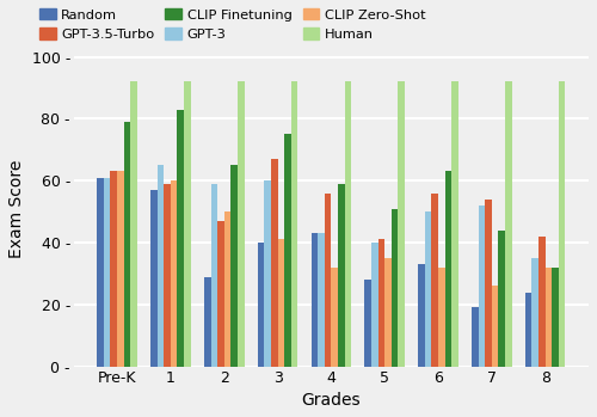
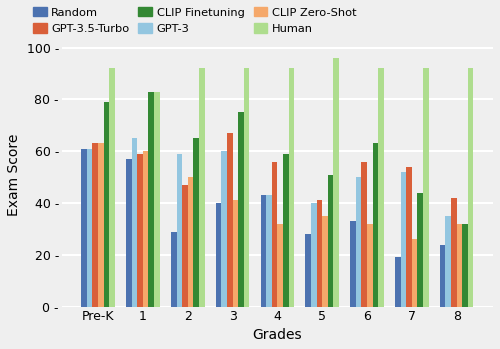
Human/1: 92 - -> 83 -
Human/5: 92 - -> 96 -
